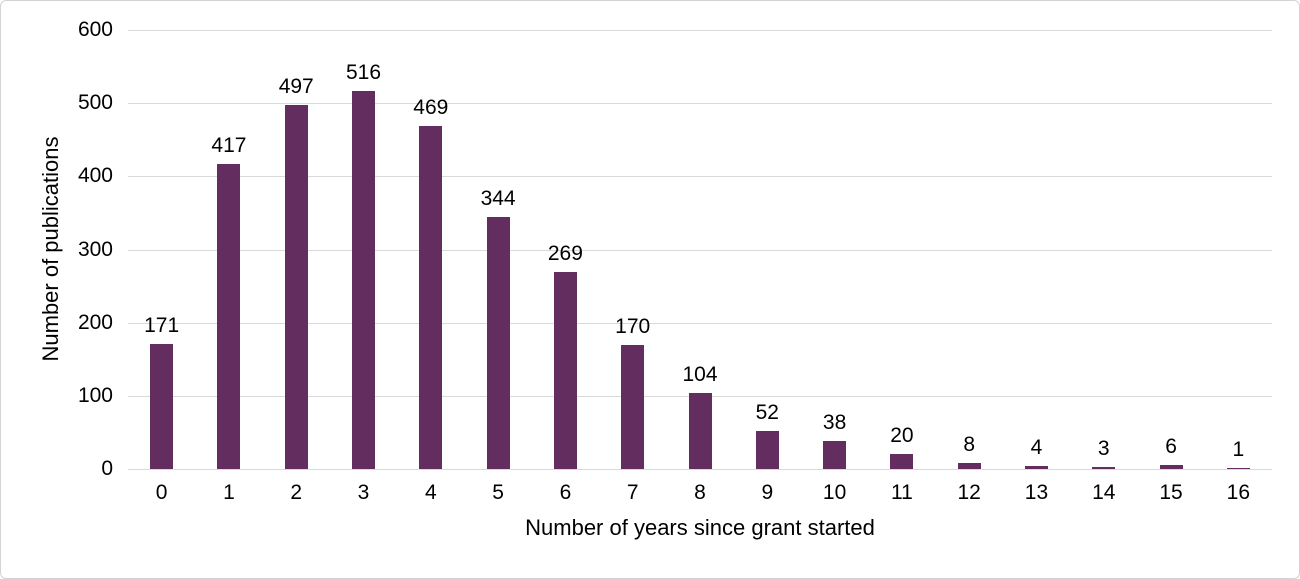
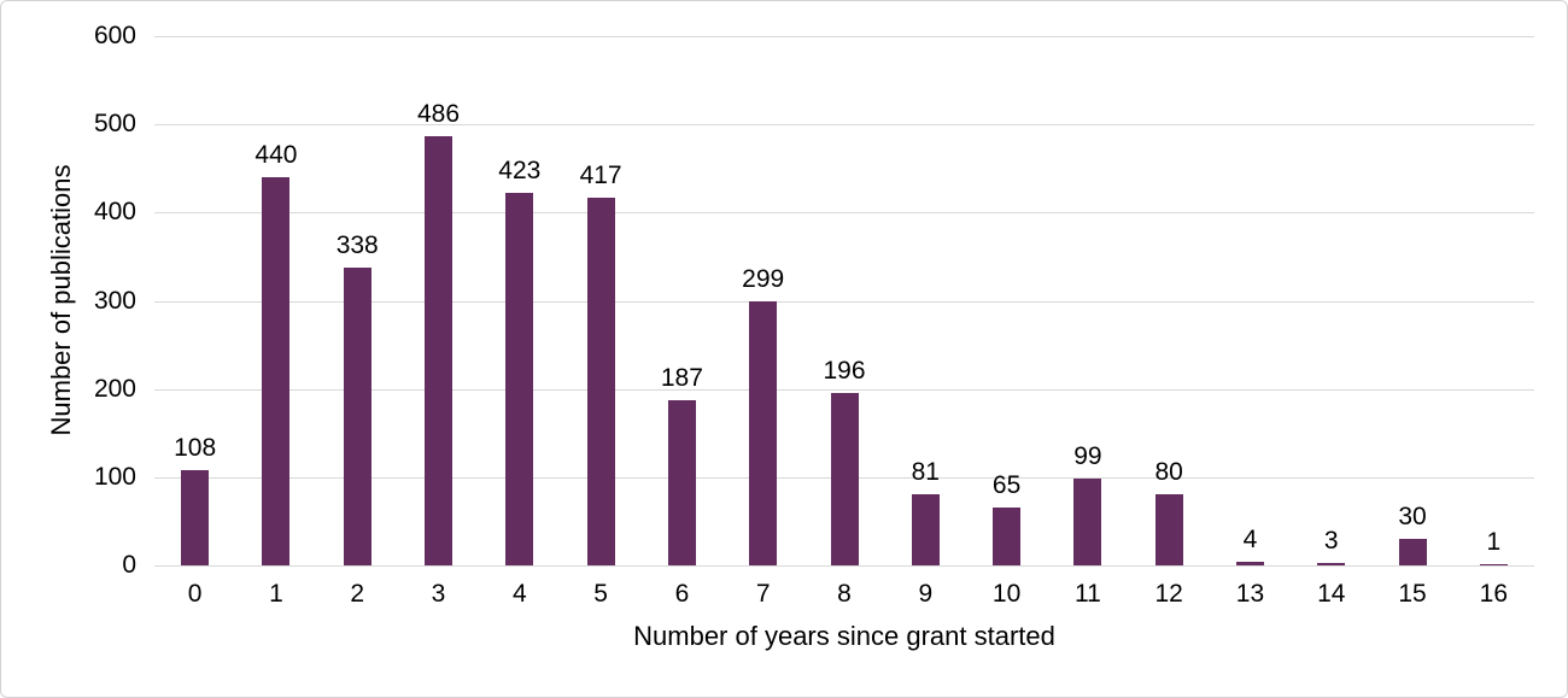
0: 171 -> 108
1: 417 -> 440
2: 497 -> 338
3: 516 -> 486
4: 469 -> 423
5: 344 -> 417
6: 269 -> 187
7: 170 -> 299
8: 104 -> 196
9: 52 -> 81
10: 38 -> 65
11: 20 -> 99
12: 8 -> 80
15: 6 -> 30
